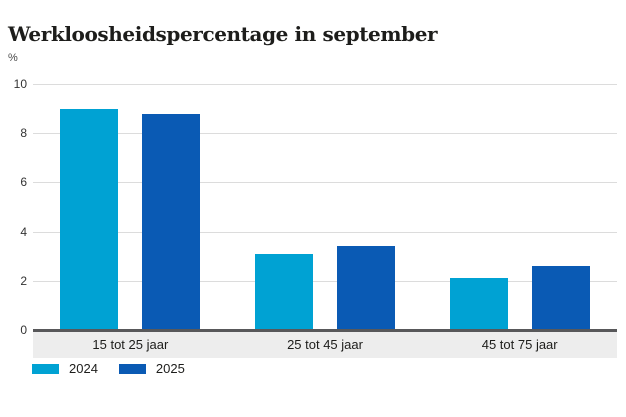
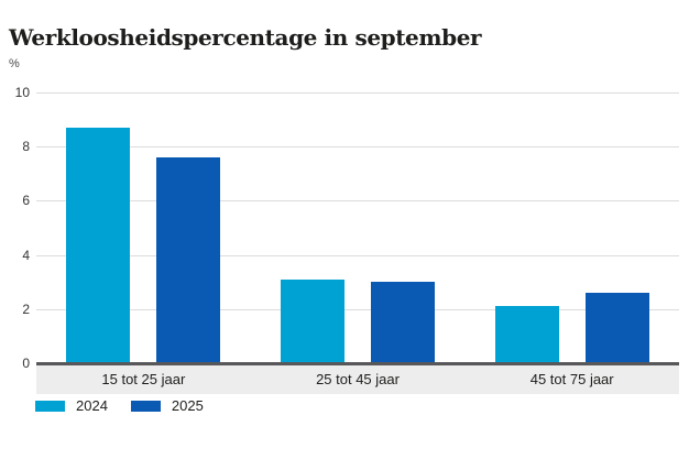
2024/15 tot 25 jaar: 9.0 -> 8.7
2025/15 tot 25 jaar: 8.8 -> 7.6
2025/25 tot 45 jaar: 3.4 -> 3.0
